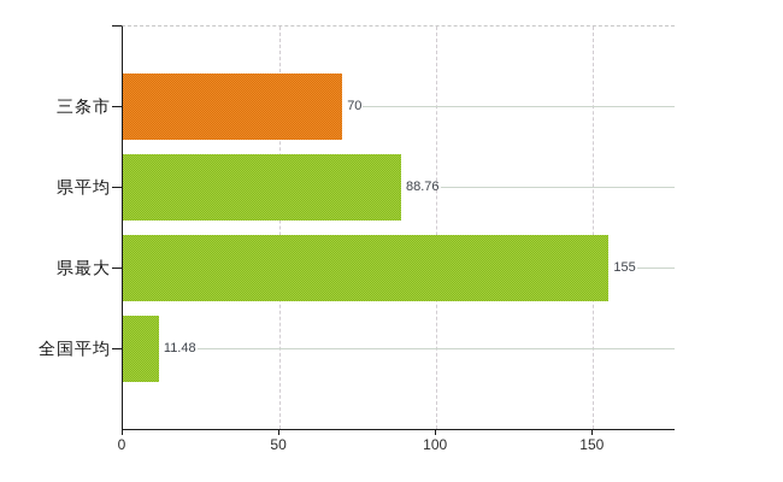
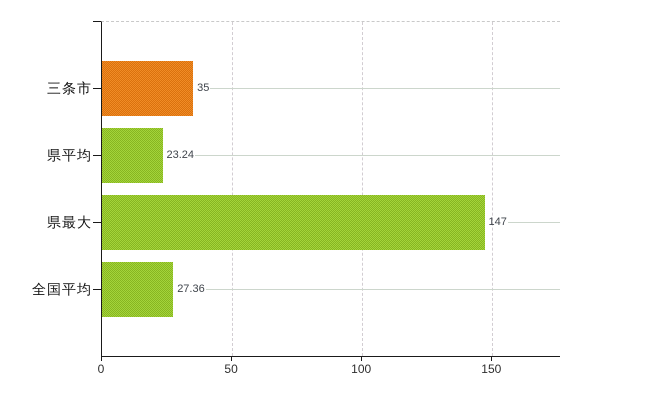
三条市: 70 -> 35
県平均: 88.76 -> 23.24
県最大: 155 -> 147
全国平均: 11.48 -> 27.36
